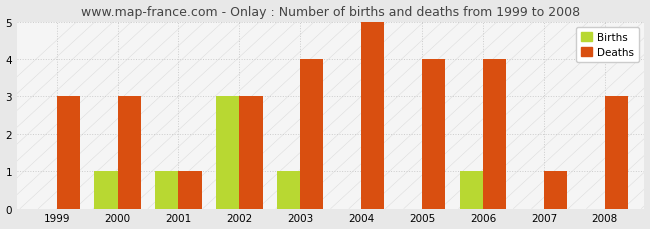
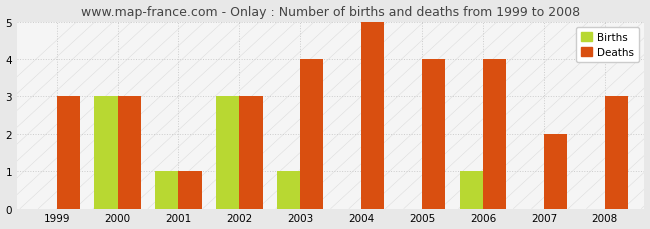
Births/2000: 1 -> 3
Deaths/2007: 1 -> 2
